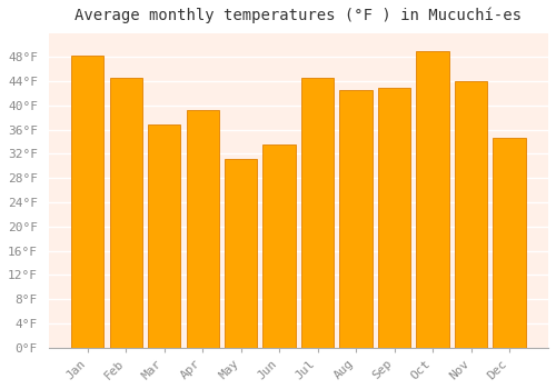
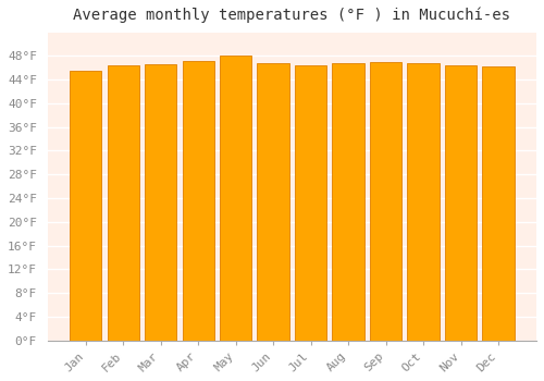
Jan: 48.2°F -> 45.5°F
Feb: 44.6°F -> 46.4°F
Mar: 36.8°F -> 46.6°F
Apr: 39.2°F -> 47.1°F
May: 31.2°F -> 48.0°F
Jun: 33.6°F -> 46.8°F
Jul: 44.6°F -> 46.4°F
Aug: 42.6°F -> 46.8°F
Sep: 43.0°F -> 47.0°F
Oct: 49.0°F -> 46.8°F
Nov: 44.0°F -> 46.4°F
Dec: 34.6°F -> 46.2°F
